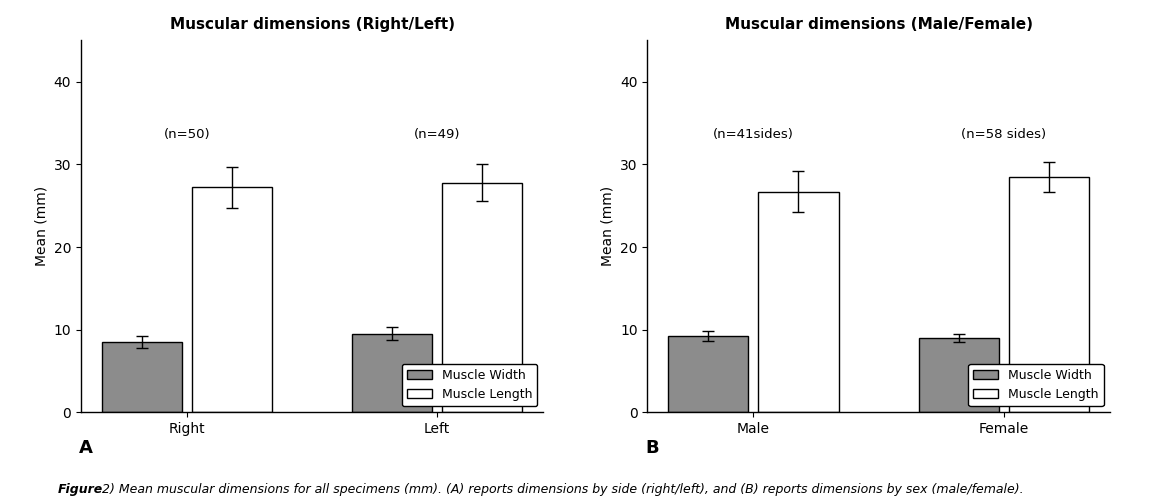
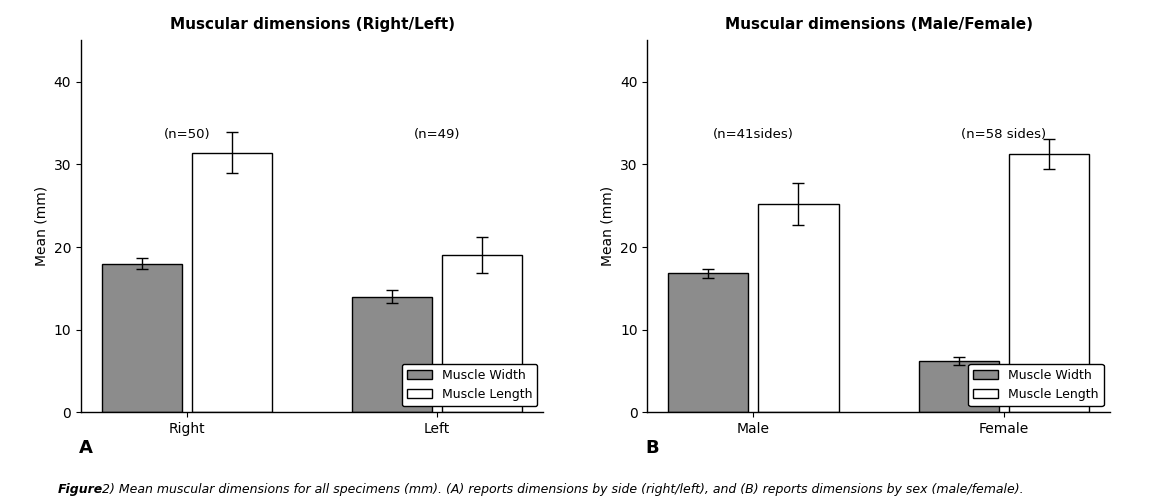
Muscular dimensions (Right/Left)/Muscle Width/Right: 8.5 -> 18.0
Muscular dimensions (Right/Left)/Muscle Length/Right: 27.2 -> 31.4
Muscular dimensions (Right/Left)/Muscle Width/Left: 9.5 -> 14.0
Muscular dimensions (Right/Left)/Muscle Length/Left: 27.8 -> 19.0
Muscular dimensions (Male/Female)/Muscle Width/Male: 9.2 -> 16.8
Muscular dimensions (Male/Female)/Muscle Length/Male: 26.7 -> 25.2
Muscular dimensions (Male/Female)/Muscle Width/Female: 9.0 -> 6.2
Muscular dimensions (Male/Female)/Muscle Length/Female: 28.5 -> 31.2
